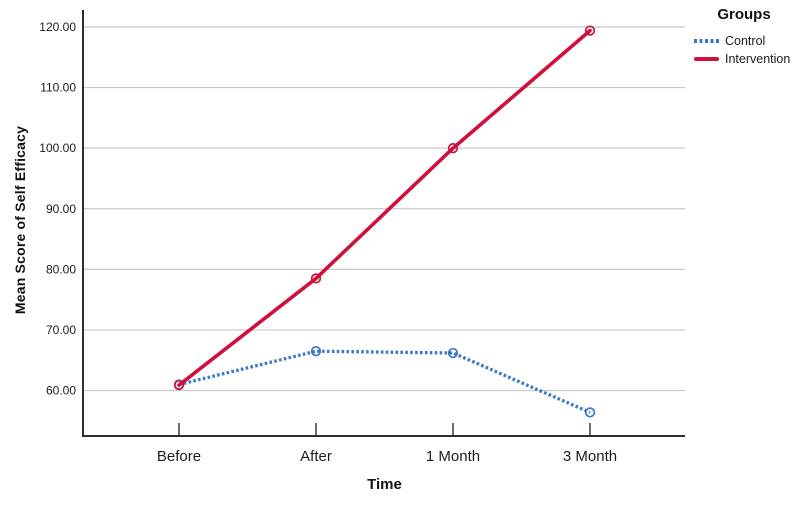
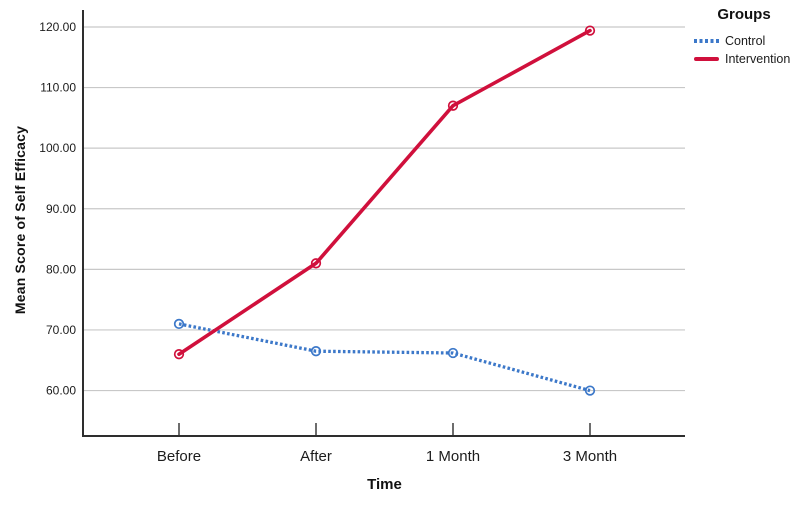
Control/Before: 61 -> 71
Intervention/Before: 61 -> 66
Intervention/After: 78 -> 81
Intervention/1 Month: 100 -> 107
Control/3 Month: 56 -> 60
